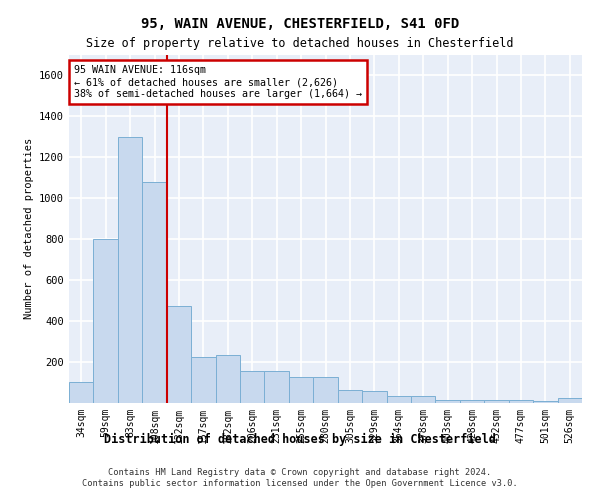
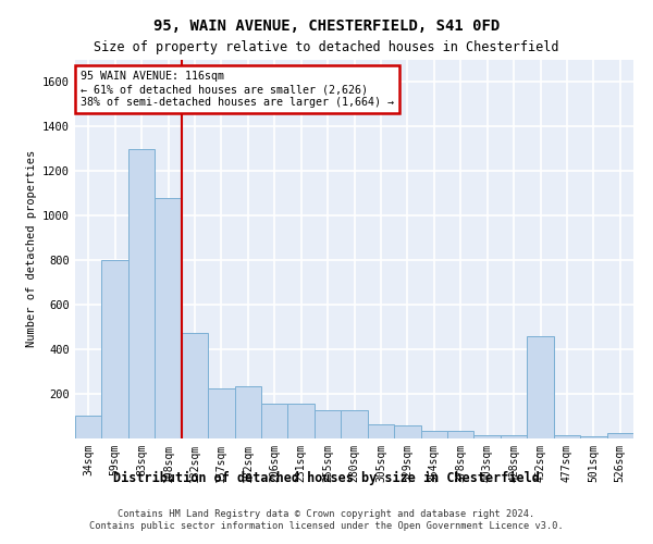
452sqm: 10 -> 455
